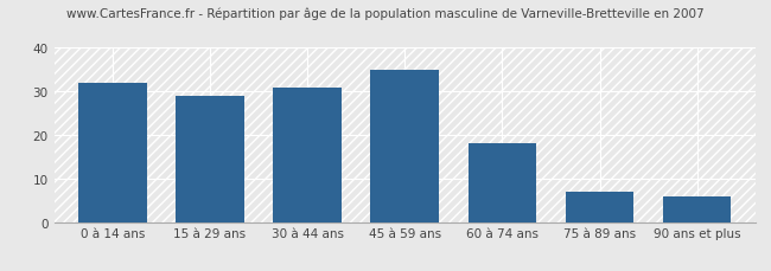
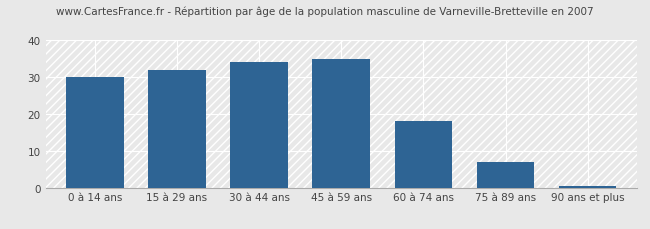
0 à 14 ans: 32.0 -> 30.0
15 à 29 ans: 29.0 -> 32.0
30 à 44 ans: 31.0 -> 34.0
90 ans et plus: 6.0 -> 0.4
